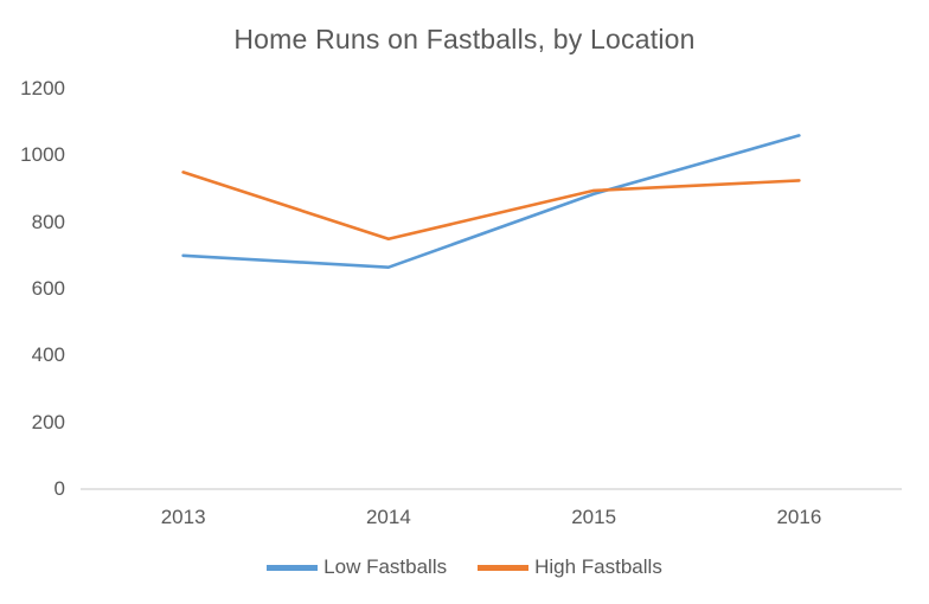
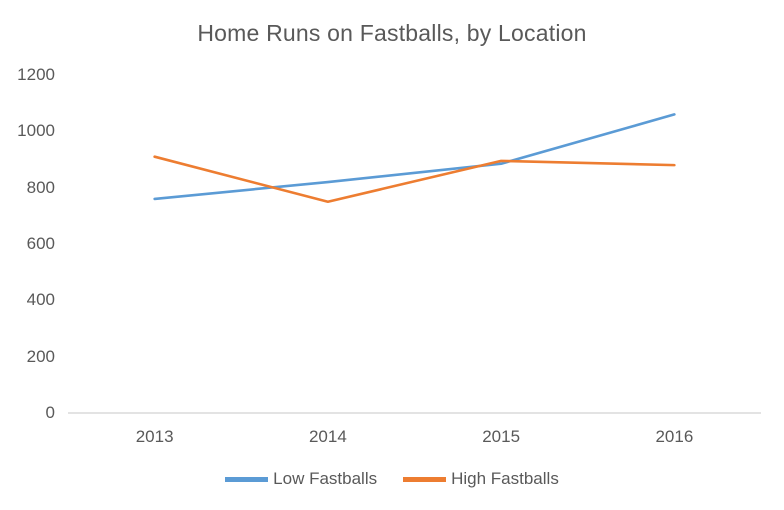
Low Fastballs/2013: 700 -> 760
High Fastballs/2013: 950 -> 910
Low Fastballs/2014: 660 -> 820
High Fastballs/2016: 920 -> 880
